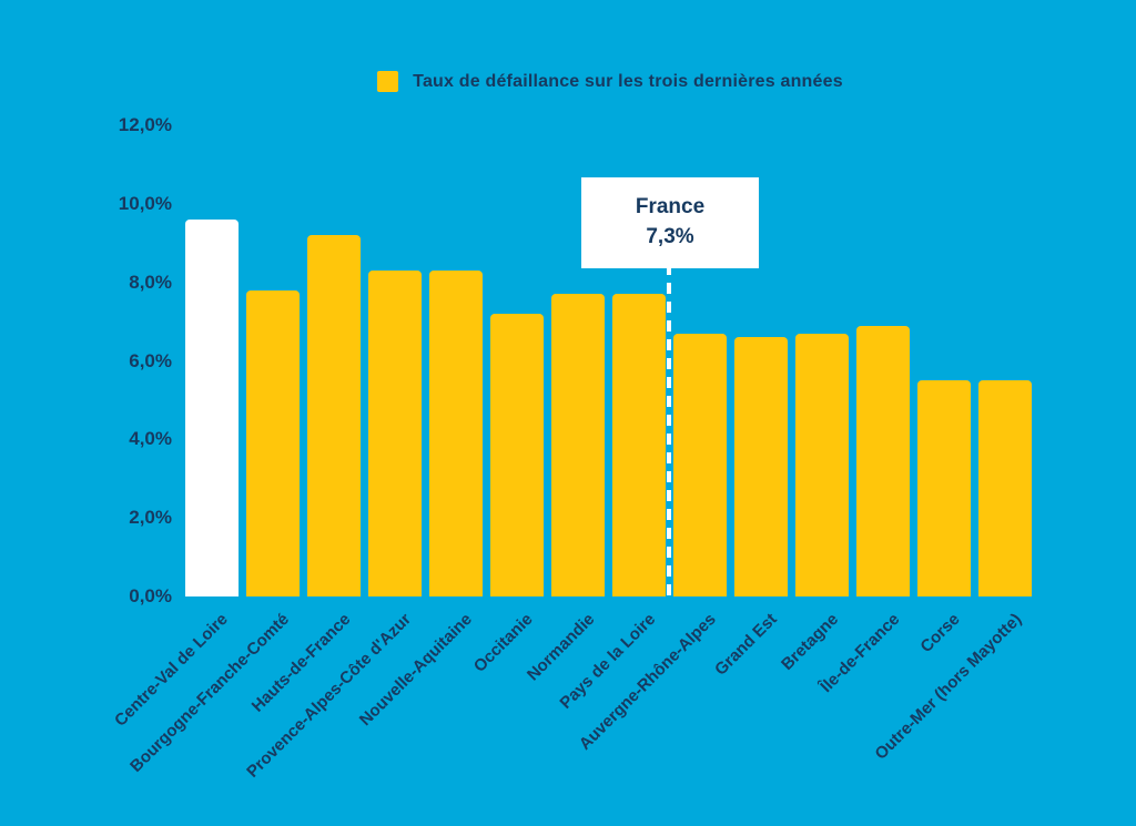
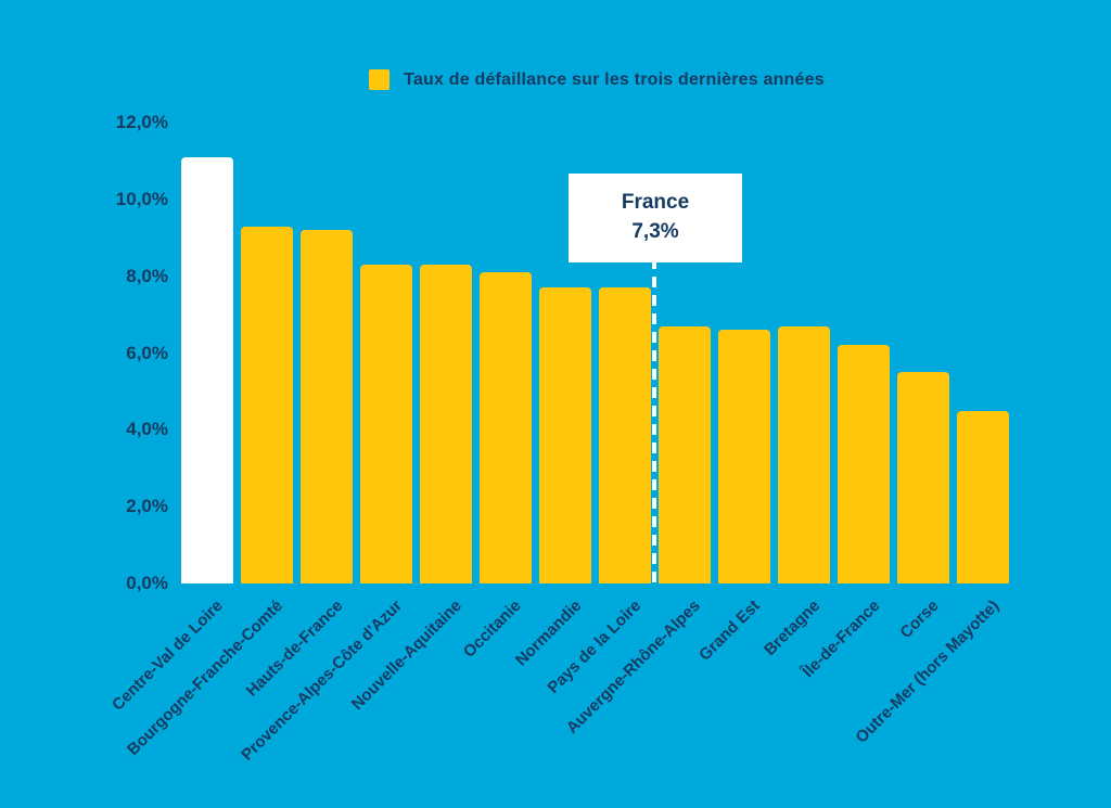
Centre-Val de Loire: 9,6% -> 11,1%
Bourgogne-Franche-Comté: 7,8% -> 9,3%
Occitanie: 7,2% -> 8,1%
Île-de-France: 6,9% -> 6,2%
Outre-Mer (hors Mayotte): 5,5% -> 4,5%
